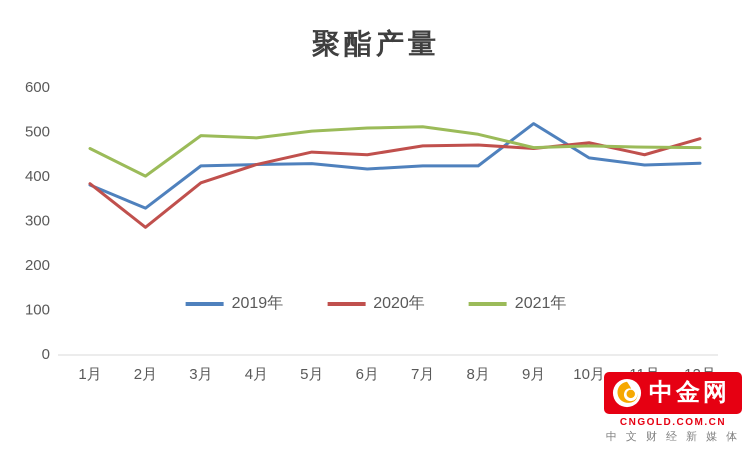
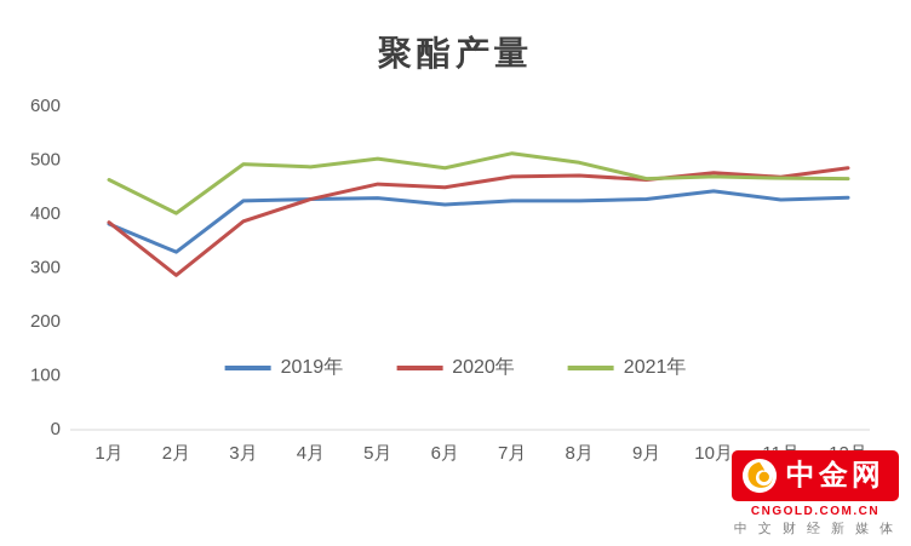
2021年/6月: 510 -> 490
2019年/9月: 520 -> 430
2020年/11月: 450 -> 470
